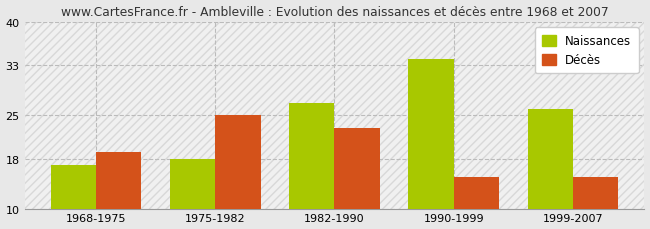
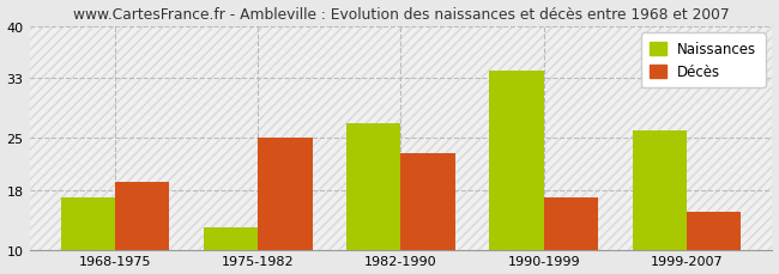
Naissances/1975-1982: 18 -> 13
Décès/1990-1999: 15 -> 17
